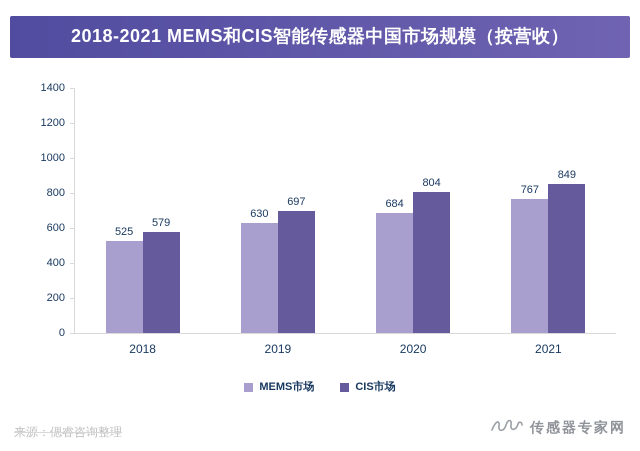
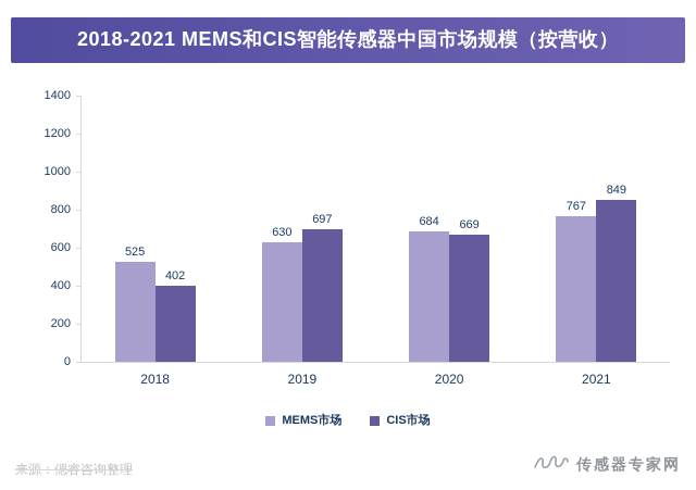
CIS市场/2018: 579 -> 402
CIS市场/2020: 804 -> 669
